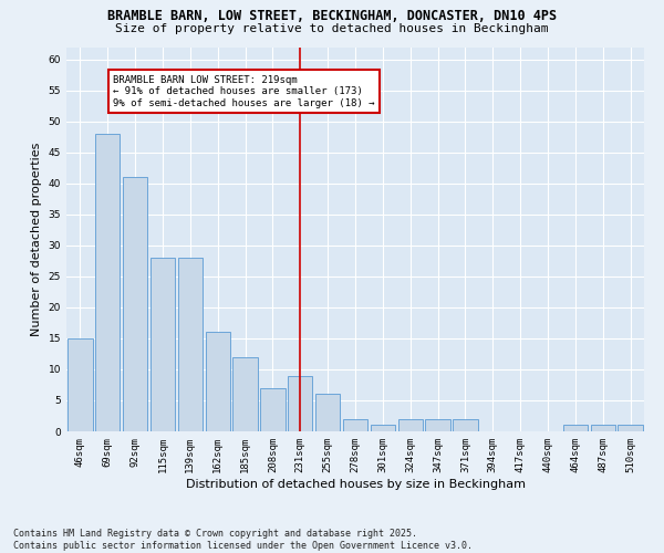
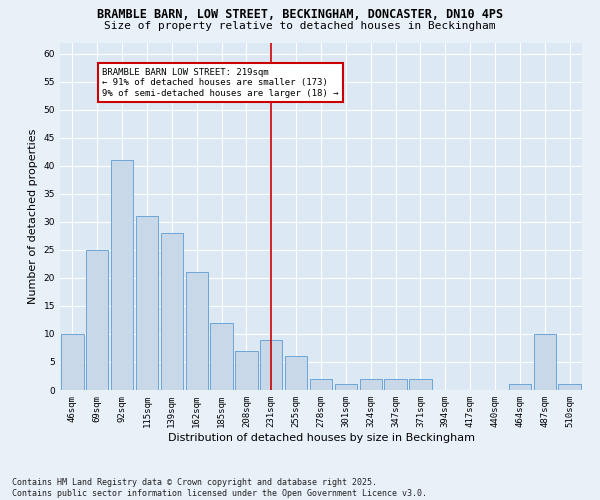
46sqm: 15 -> 10
69sqm: 48 -> 25
115sqm: 28 -> 31
162sqm: 16 -> 21
487sqm: 1 -> 10
